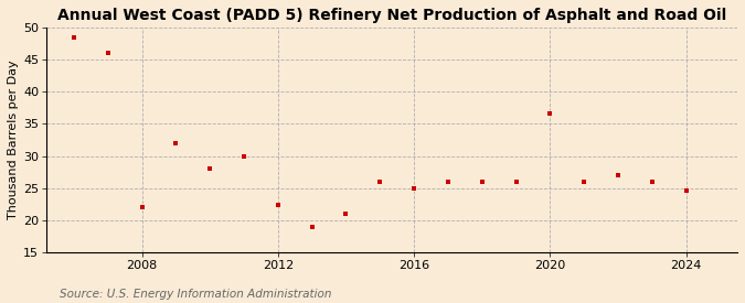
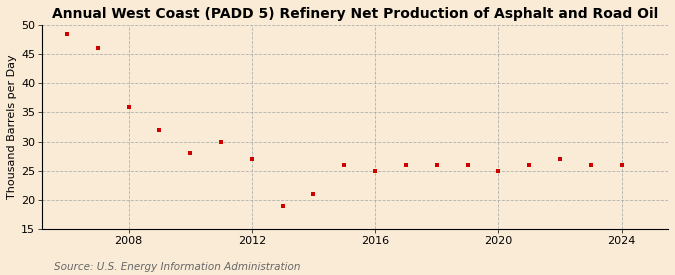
2008: 22.0 -> 36.0
2012: 22.4 -> 27.0
2020: 36.6 -> 25.0
2024: 24.6 -> 26.0
